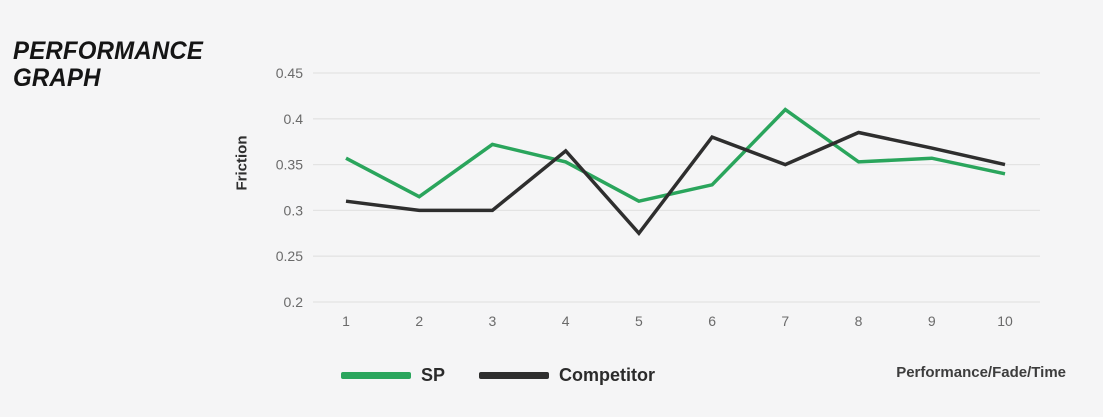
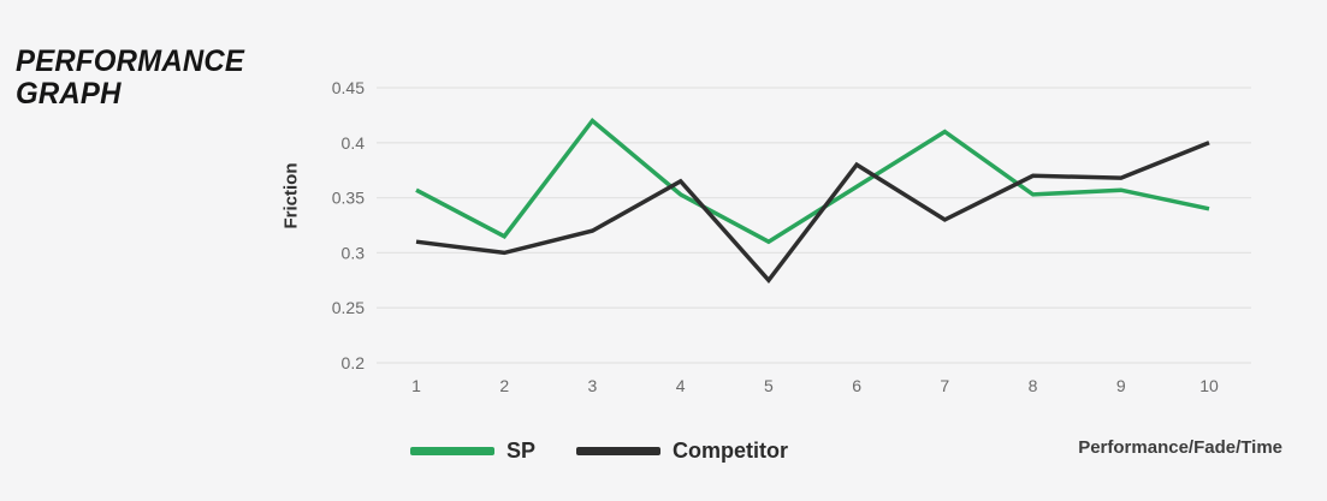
SP/3: 0.37 -> 0.42
Competitor/3: 0.30 -> 0.32
SP/6: 0.33 -> 0.36
Competitor/7: 0.35 -> 0.33
Competitor/8: 0.39 -> 0.37
Competitor/10: 0.35 -> 0.40
